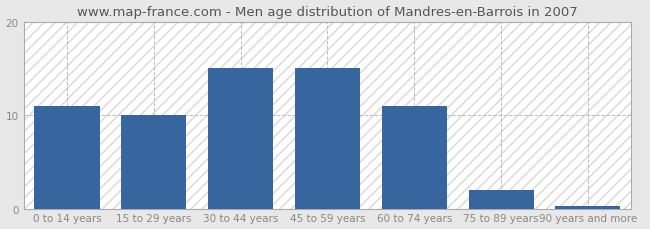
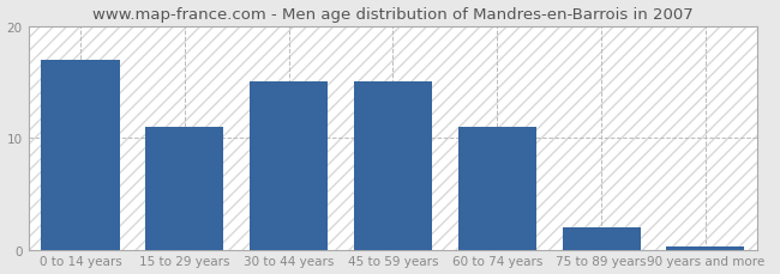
0 to 14 years: 11.0 -> 17.0
15 to 29 years: 10.0 -> 11.0
